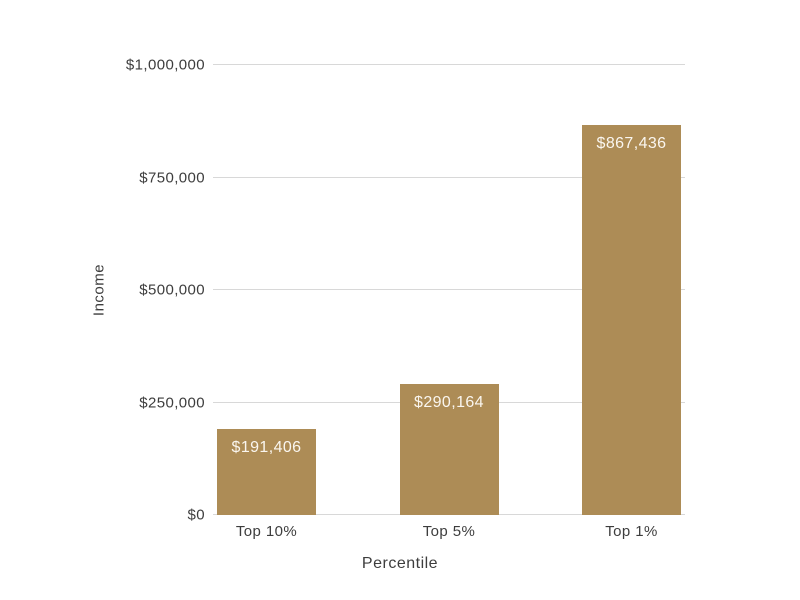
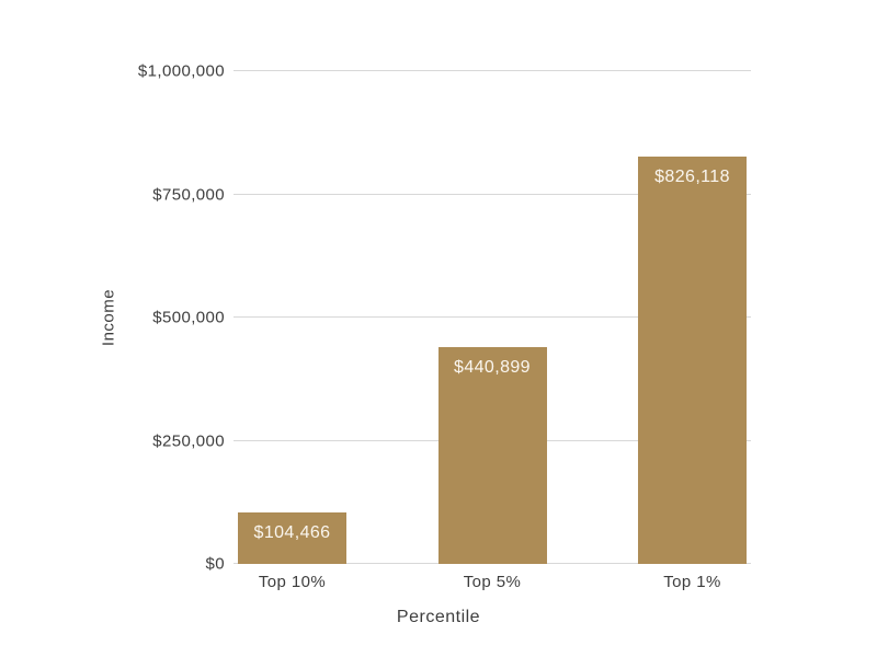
Top 10%: $191,406 -> $104,466
Top 5%: $290,164 -> $440,899
Top 1%: $867,436 -> $826,118
